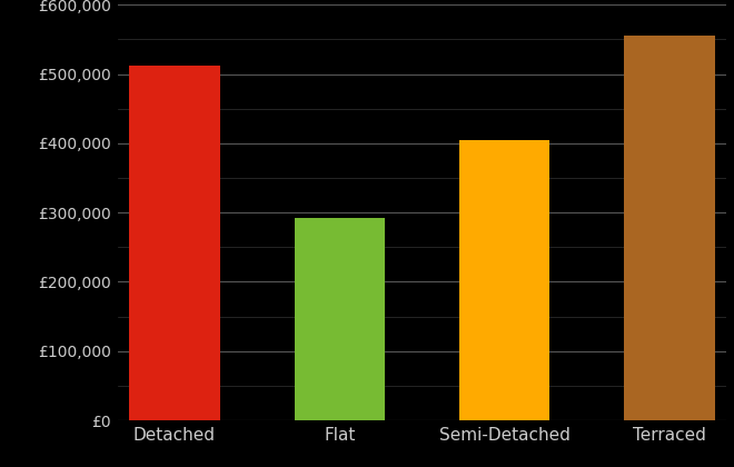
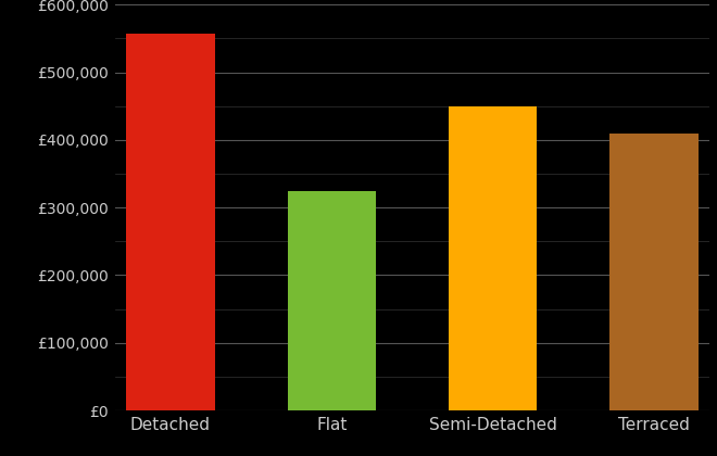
Detached: £512,000 -> £557,000
Flat: £292,000 -> £325,000
Semi-Detached: £404,000 -> £450,000
Terraced: £556,000 -> £410,000
